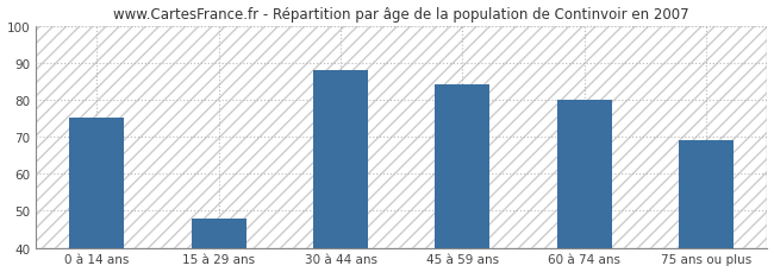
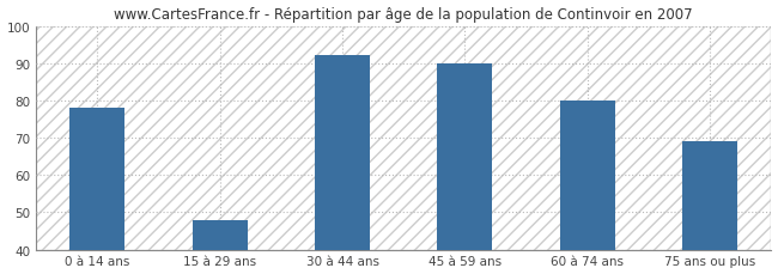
0 à 14 ans: 75 -> 78
30 à 44 ans: 88 -> 92
45 à 59 ans: 84 -> 90
